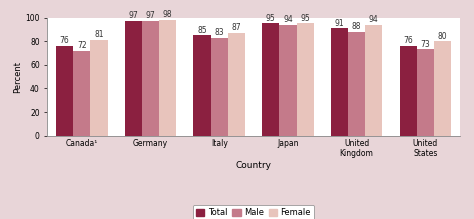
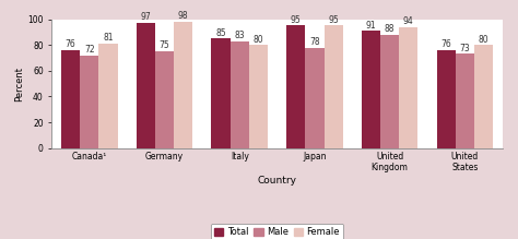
Male/Germany: 97 -> 75
Female/Italy: 87 -> 80
Male/Japan: 94 -> 78
